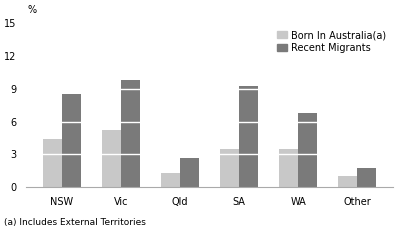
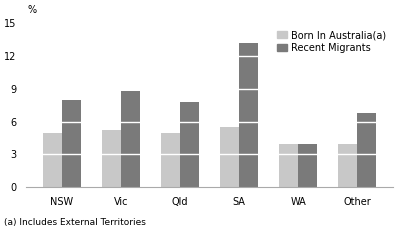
Born In Australia(a)/NSW: 4.4 -> 5.0
Recent Migrants/NSW: 8.5 -> 8.0
Recent Migrants/Vic: 9.8 -> 8.8
Born In Australia(a)/Qld: 1.3 -> 5.0
Recent Migrants/Qld: 2.7 -> 7.8
Born In Australia(a)/SA: 3.5 -> 5.5
Recent Migrants/SA: 9.3 -> 13.2
Born In Australia(a)/WA: 3.5 -> 4.0
Recent Migrants/WA: 6.8 -> 4.0
Born In Australia(a)/Other: 1.0 -> 4.0
Recent Migrants/Other: 1.8 -> 6.8
